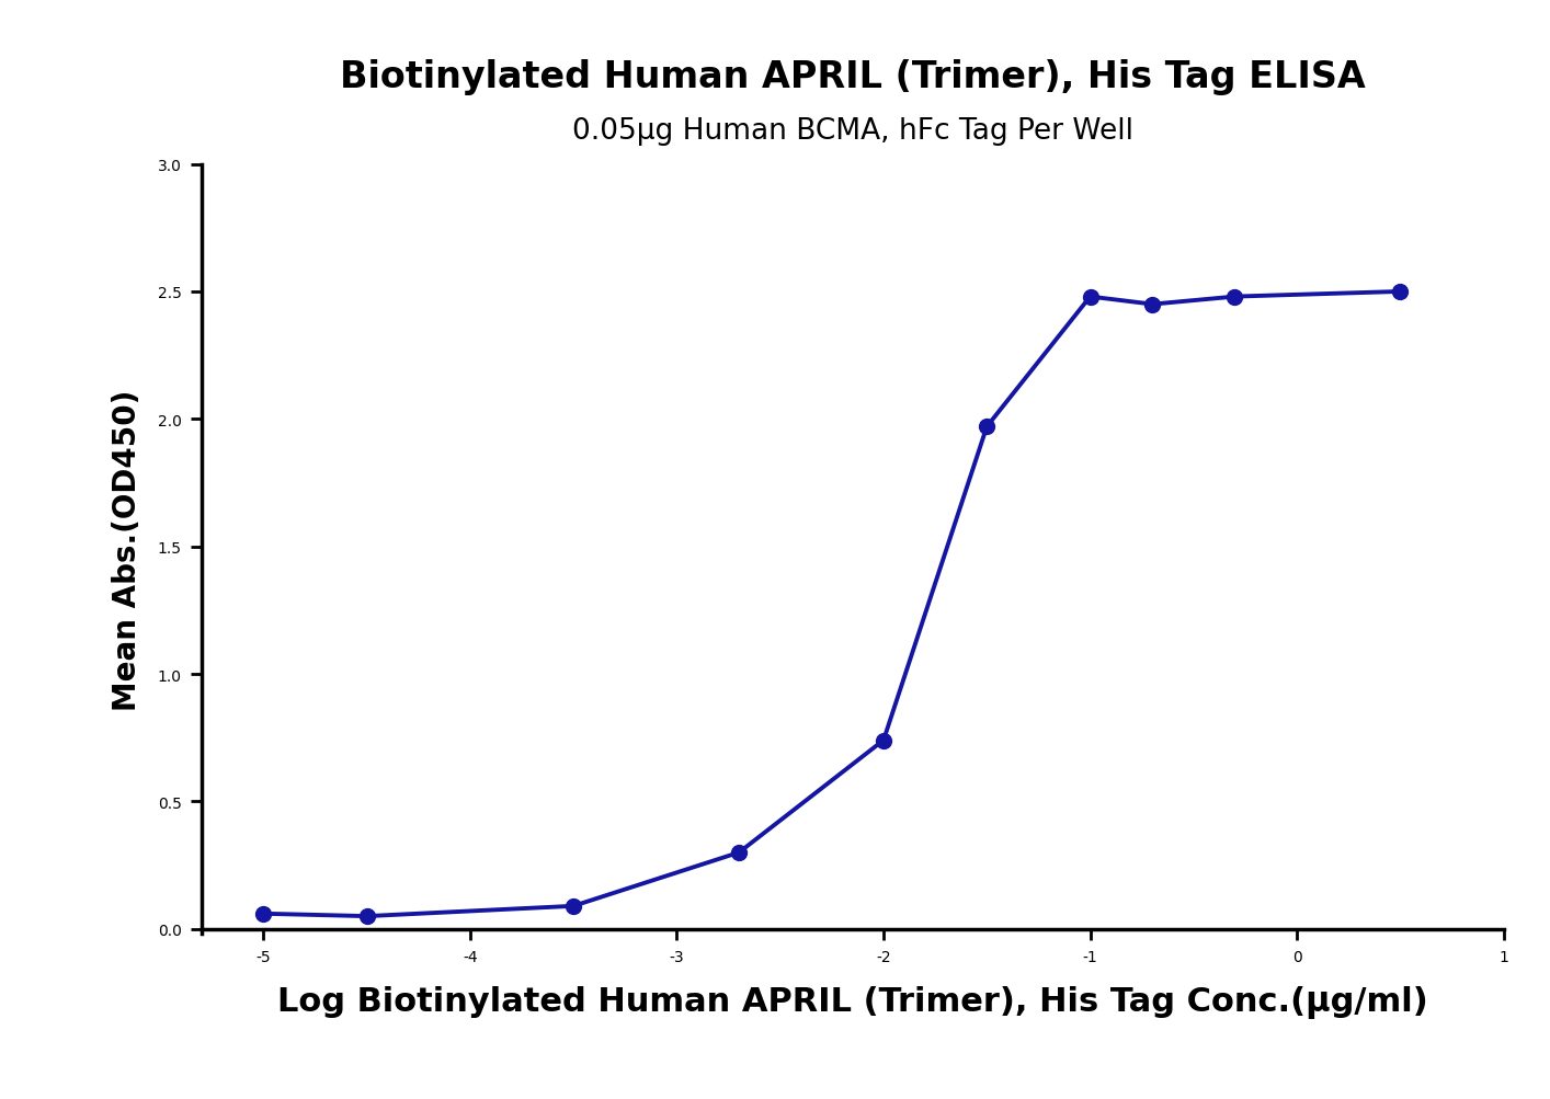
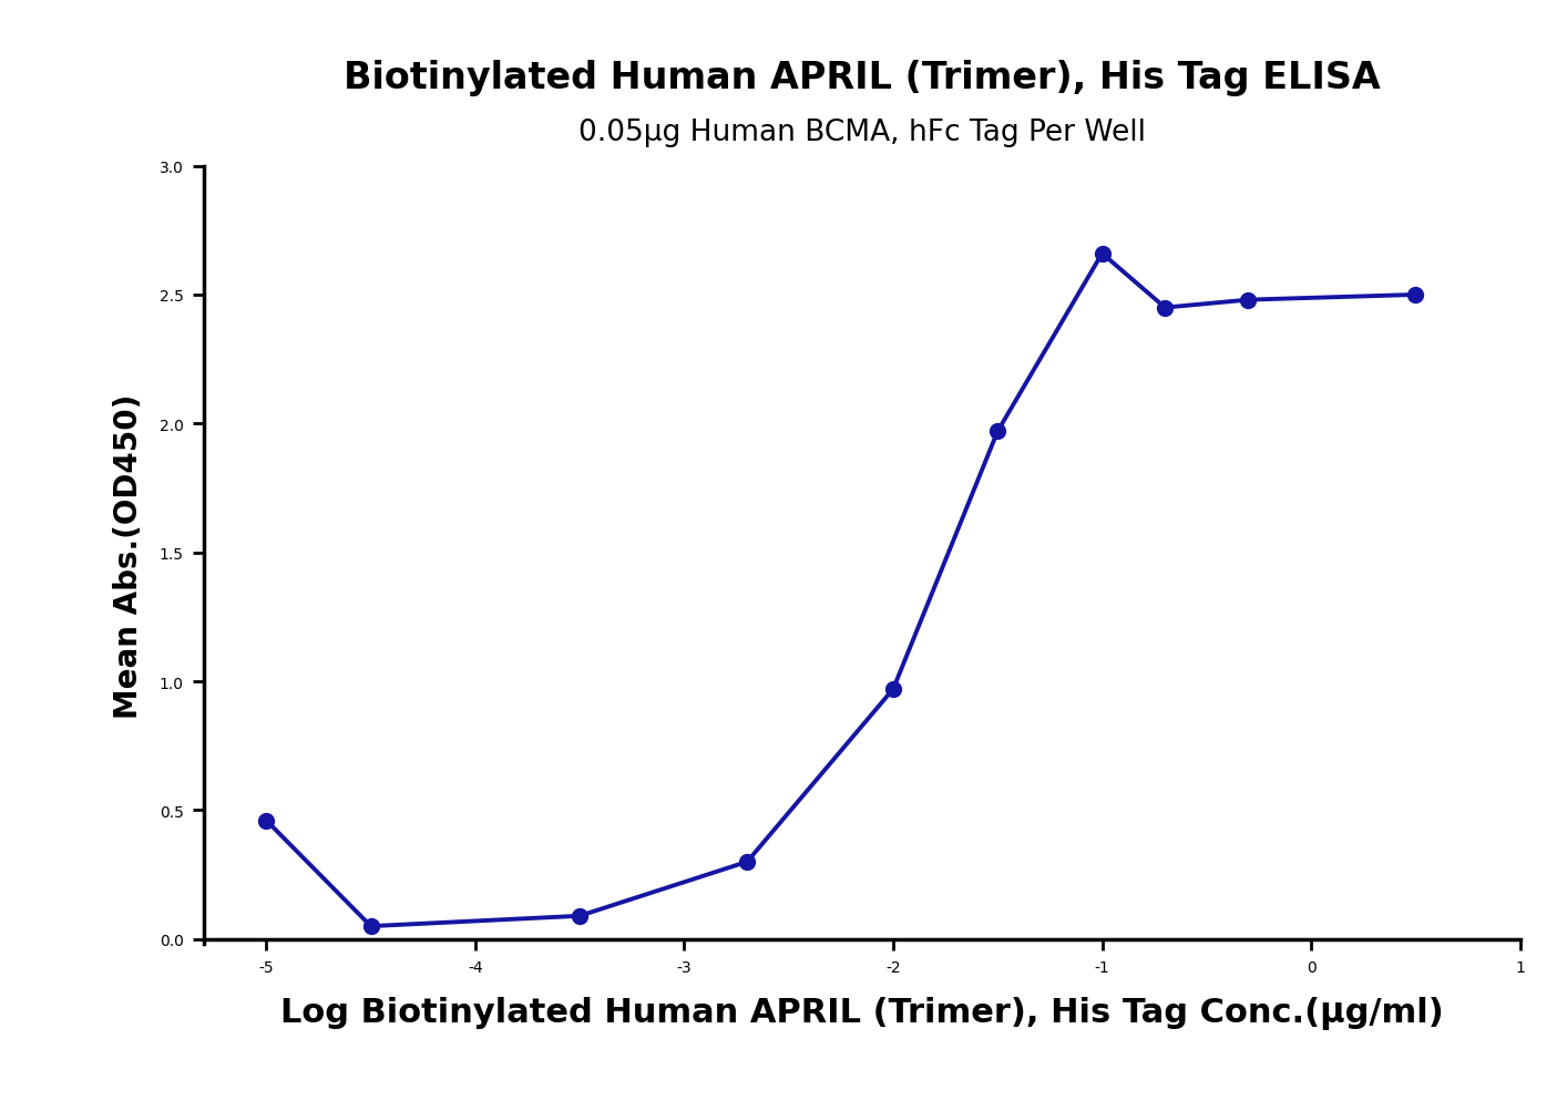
-5: 0.06 -> 0.46
-2: 0.74 -> 0.97
-1: 2.48 -> 2.66
